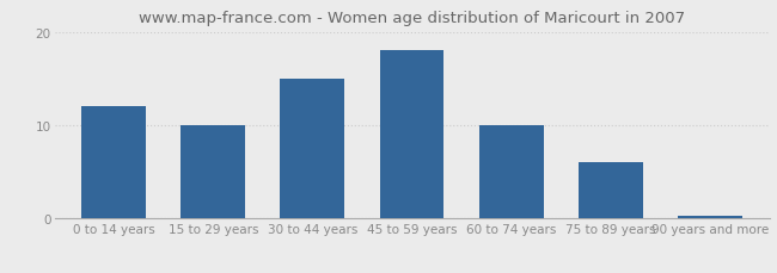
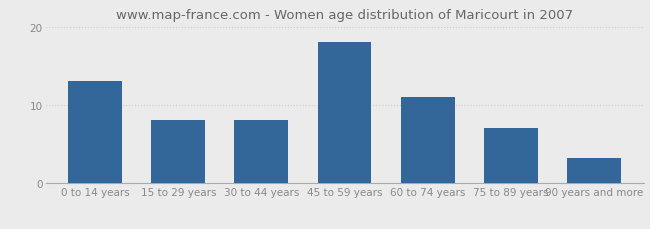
0 to 14 years: 12.0 -> 13.0
15 to 29 years: 10.0 -> 8.0
30 to 44 years: 15.0 -> 8.0
60 to 74 years: 10.0 -> 11.0
75 to 89 years: 6.0 -> 7.0
90 years and more: 0.3 -> 3.2
